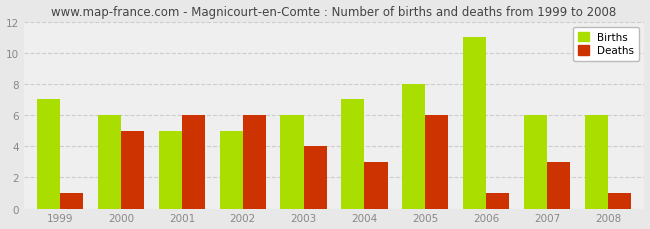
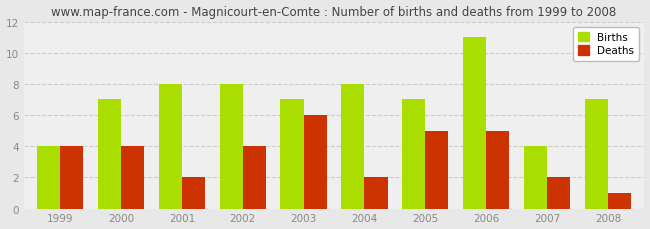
Births/1999: 7 -> 4
Deaths/1999: 1 -> 4
Births/2000: 6 -> 7
Deaths/2000: 5 -> 4
Births/2001: 5 -> 8
Deaths/2001: 6 -> 2
Births/2002: 5 -> 8
Deaths/2002: 6 -> 4
Births/2003: 6 -> 7
Deaths/2003: 4 -> 6
Births/2004: 7 -> 8
Deaths/2004: 3 -> 2
Births/2005: 8 -> 7
Deaths/2005: 6 -> 5
Deaths/2006: 1 -> 5
Births/2007: 6 -> 4
Deaths/2007: 3 -> 2
Births/2008: 6 -> 7
